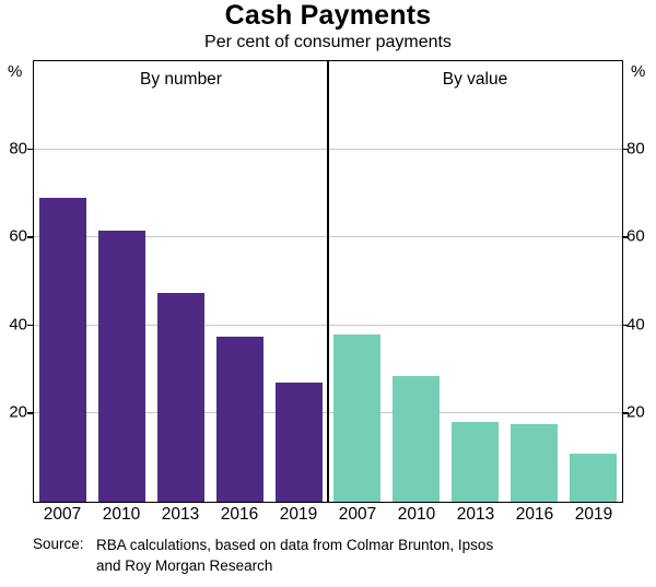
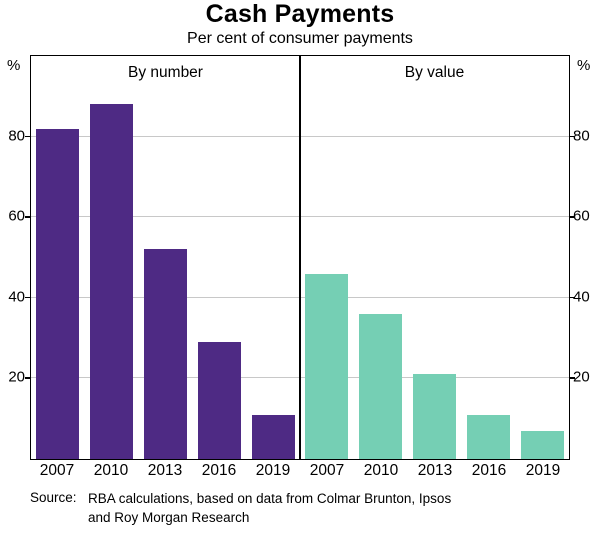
By number/2007: 69 -> 82
By value/2007: 38 -> 46
By number/2010: 62 -> 88
By value/2010: 28 -> 36
By number/2013: 48 -> 52
By value/2013: 18 -> 21
By number/2016: 38 -> 29
By value/2016: 18 -> 11
By number/2019: 27 -> 11
By value/2019: 11 -> 7
